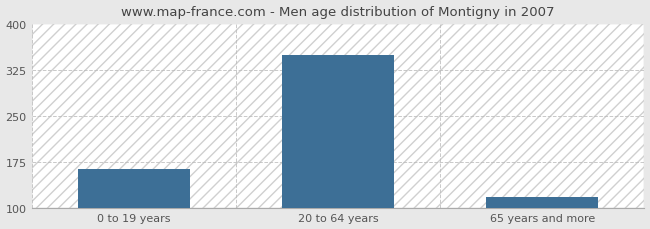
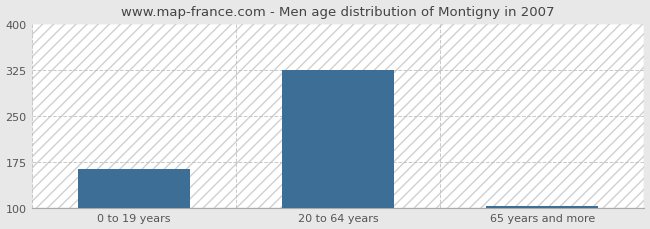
20 to 64 years: 350 -> 326
65 years and more: 118 -> 103
